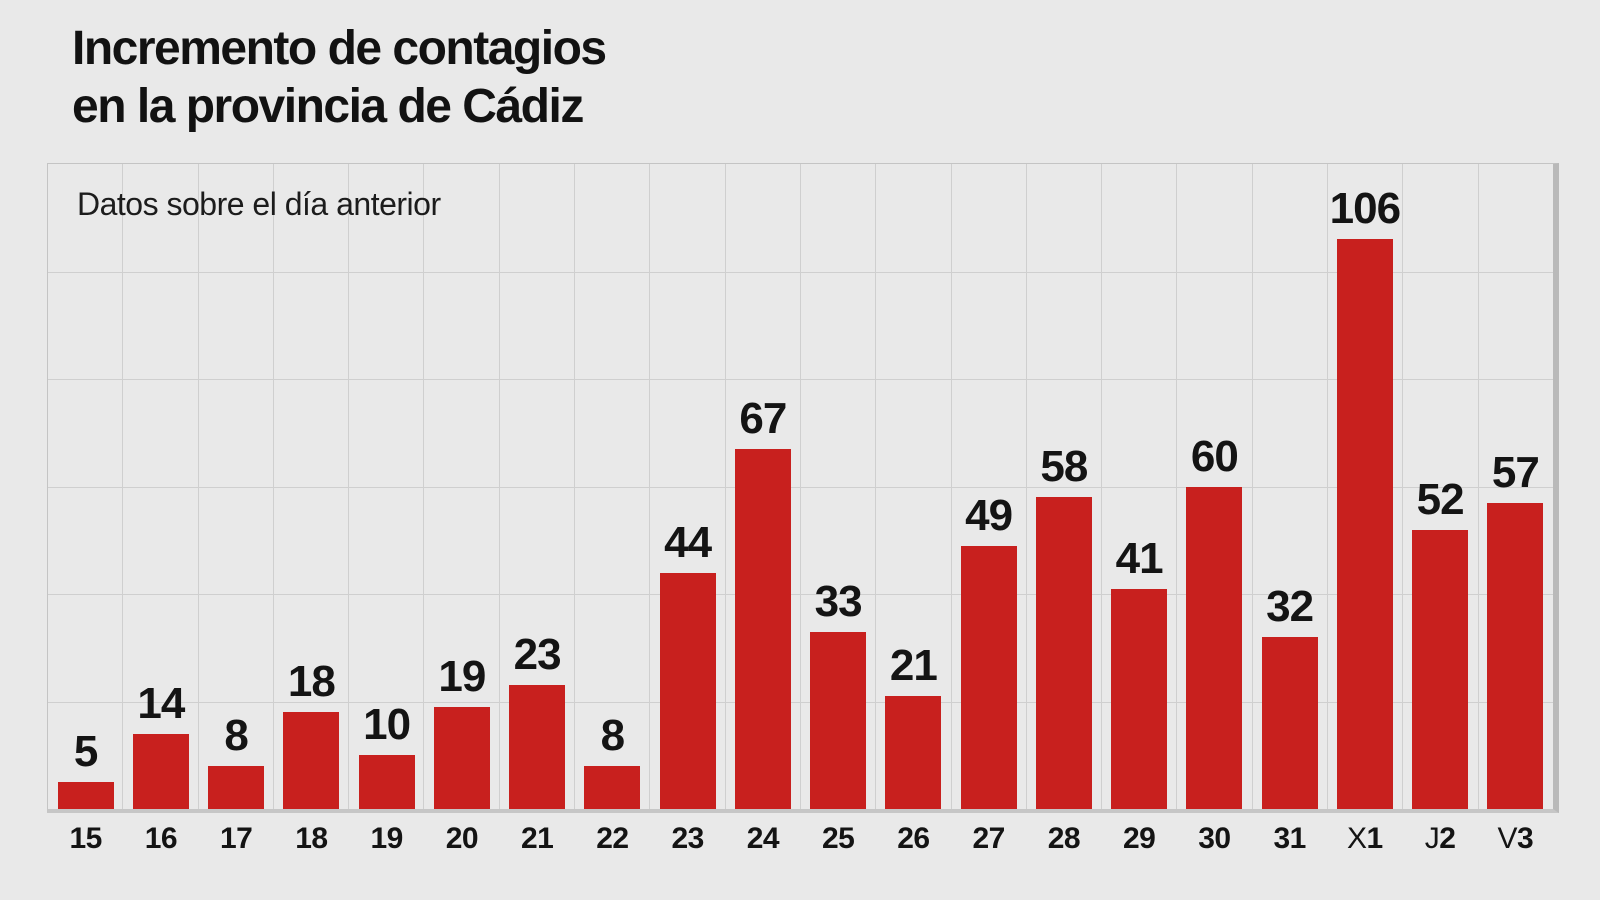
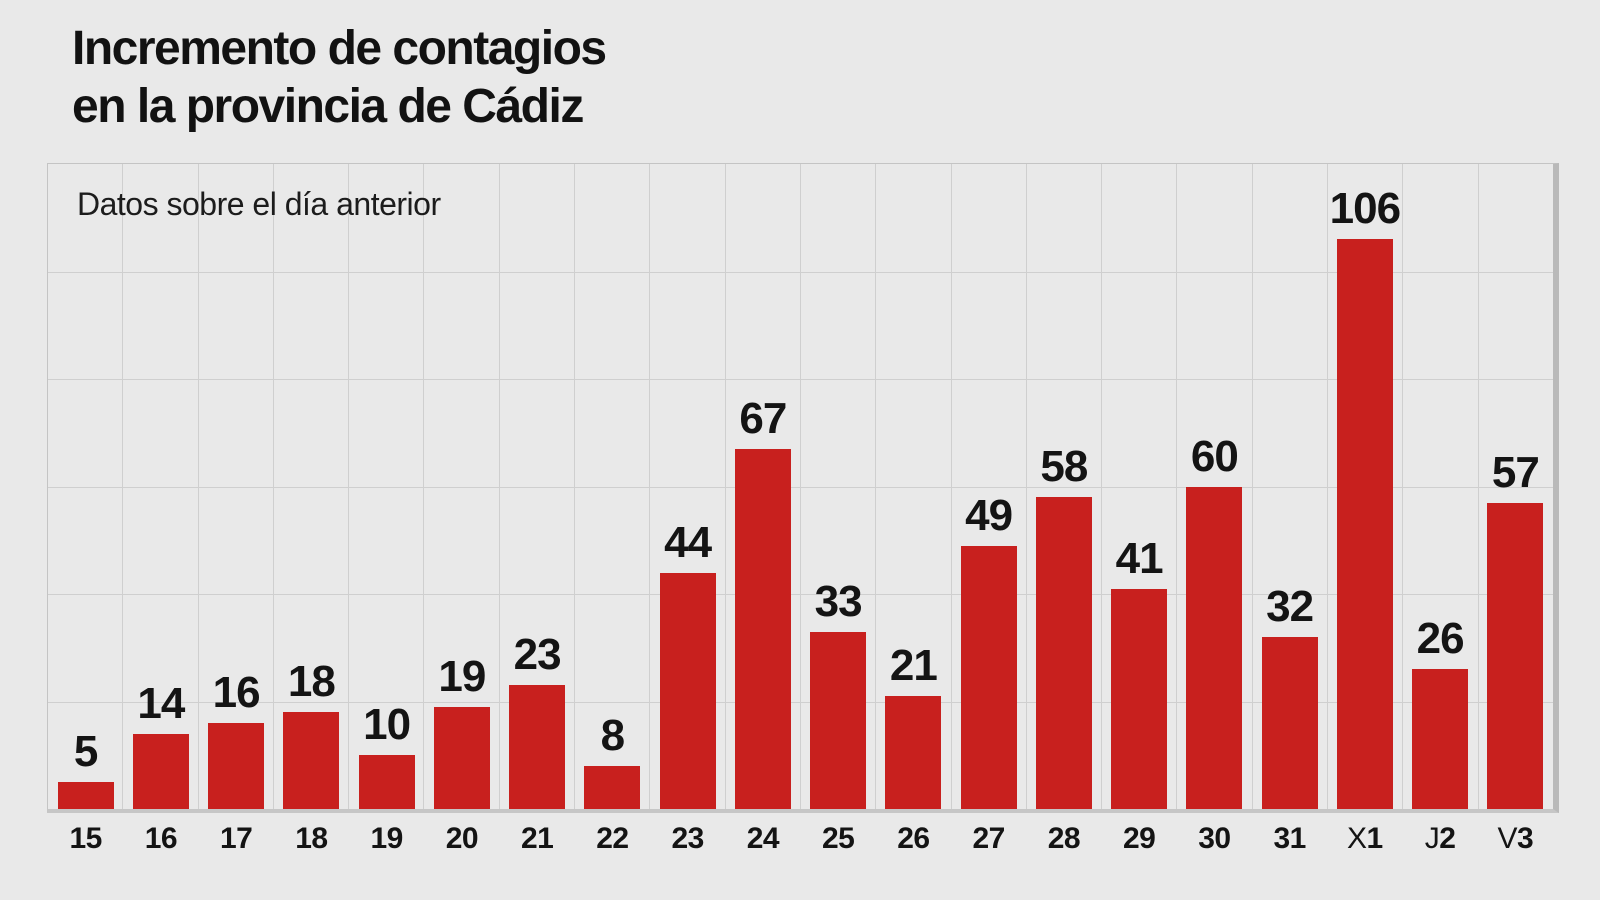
17: 8 -> 16
J2: 52 -> 26
